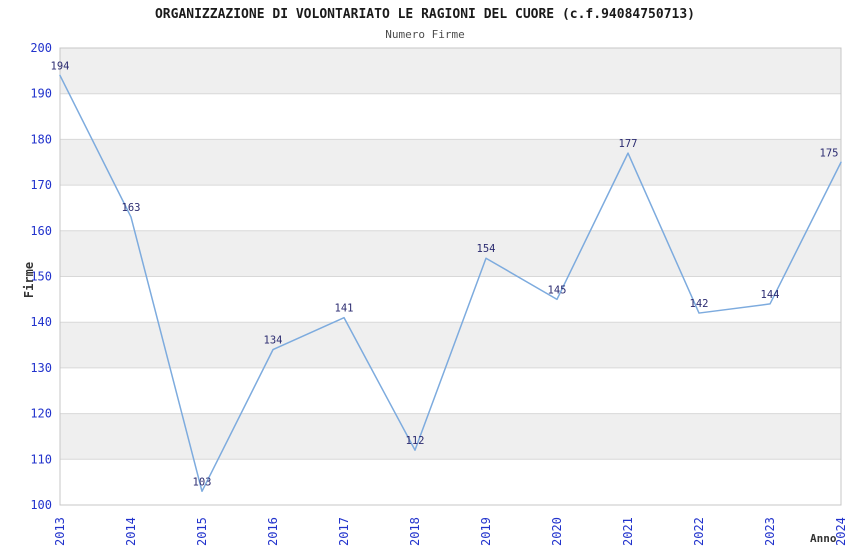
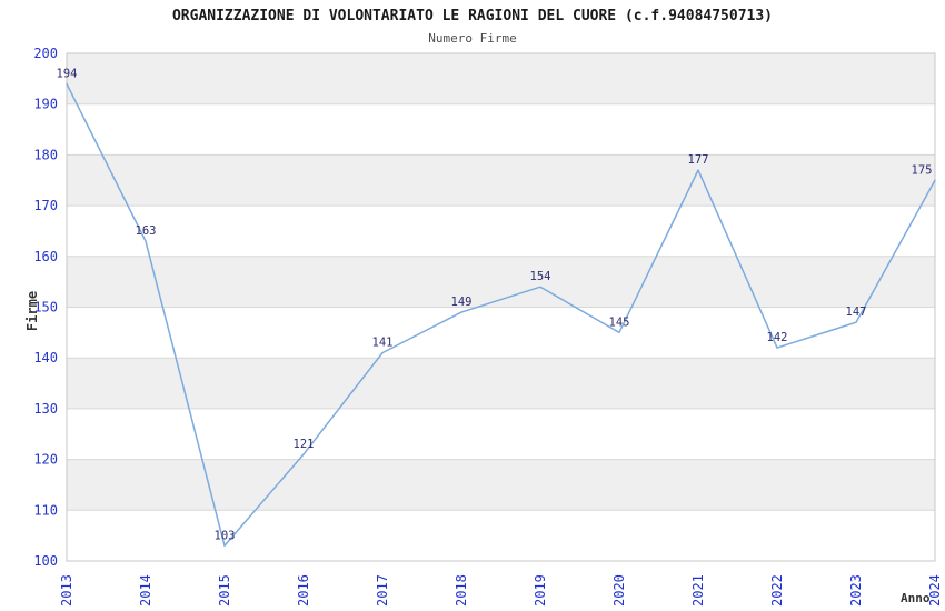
2016: 134 -> 121
2018: 112 -> 149
2023: 144 -> 147
